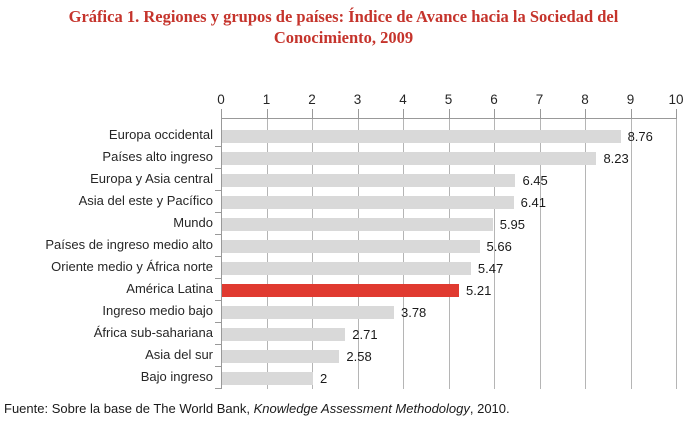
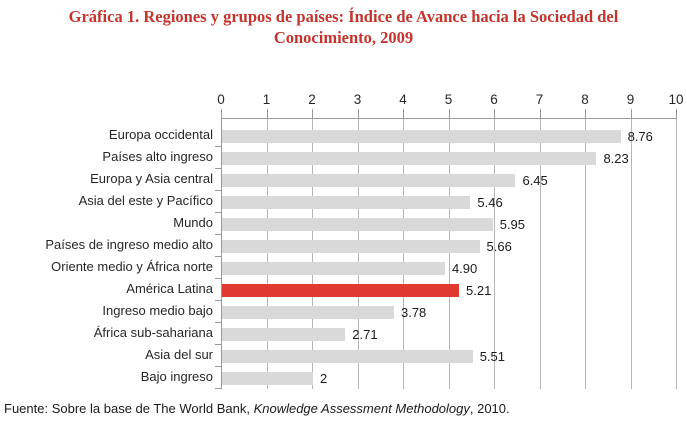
Asia del este y Pacífico: 6.41 -> 5.46
Oriente medio y África norte: 5.47 -> 4.90
Asia del sur: 2.58 -> 5.51
